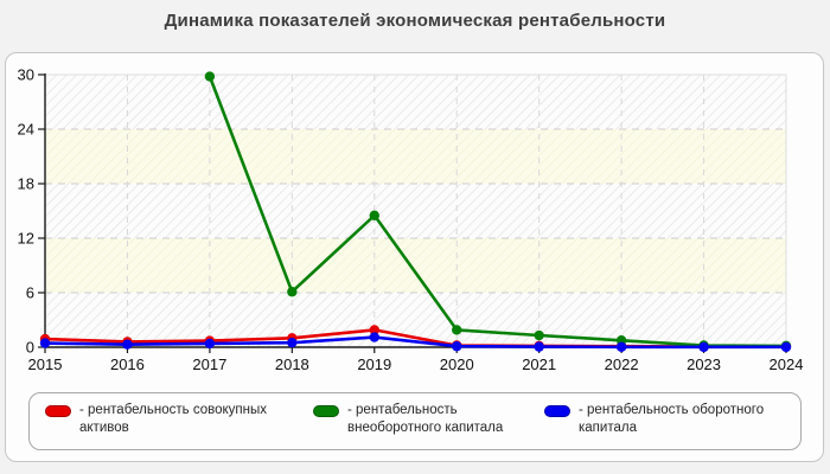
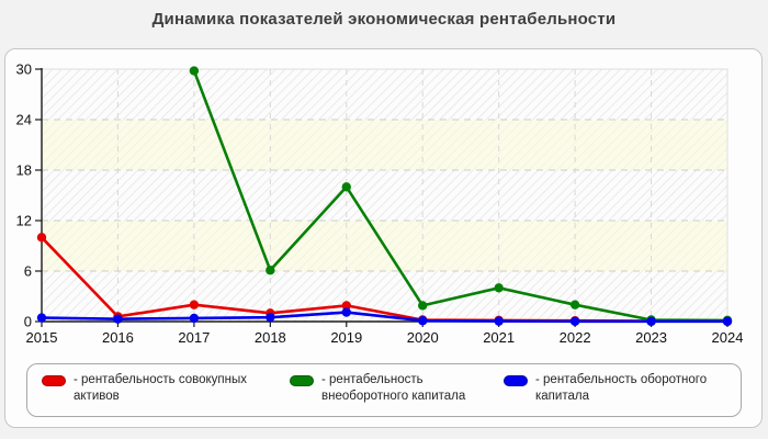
- рентабельность совокупных активов/2015: 1 -> 10
- рентабельность совокупных активов/2017: 1 -> 2
- рентабельность внеоборотного капитала/2019: 14 -> 16
- рентабельность внеоборотного капитала/2021: 1 -> 4
- рентабельность внеоборотного капитала/2022: 1 -> 2
